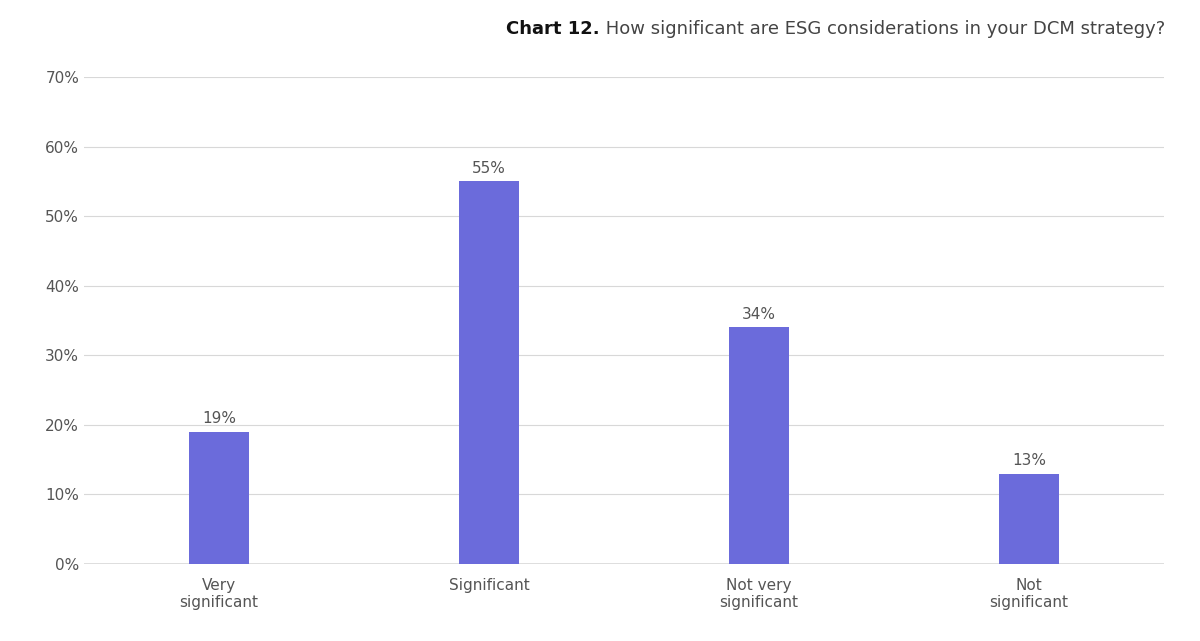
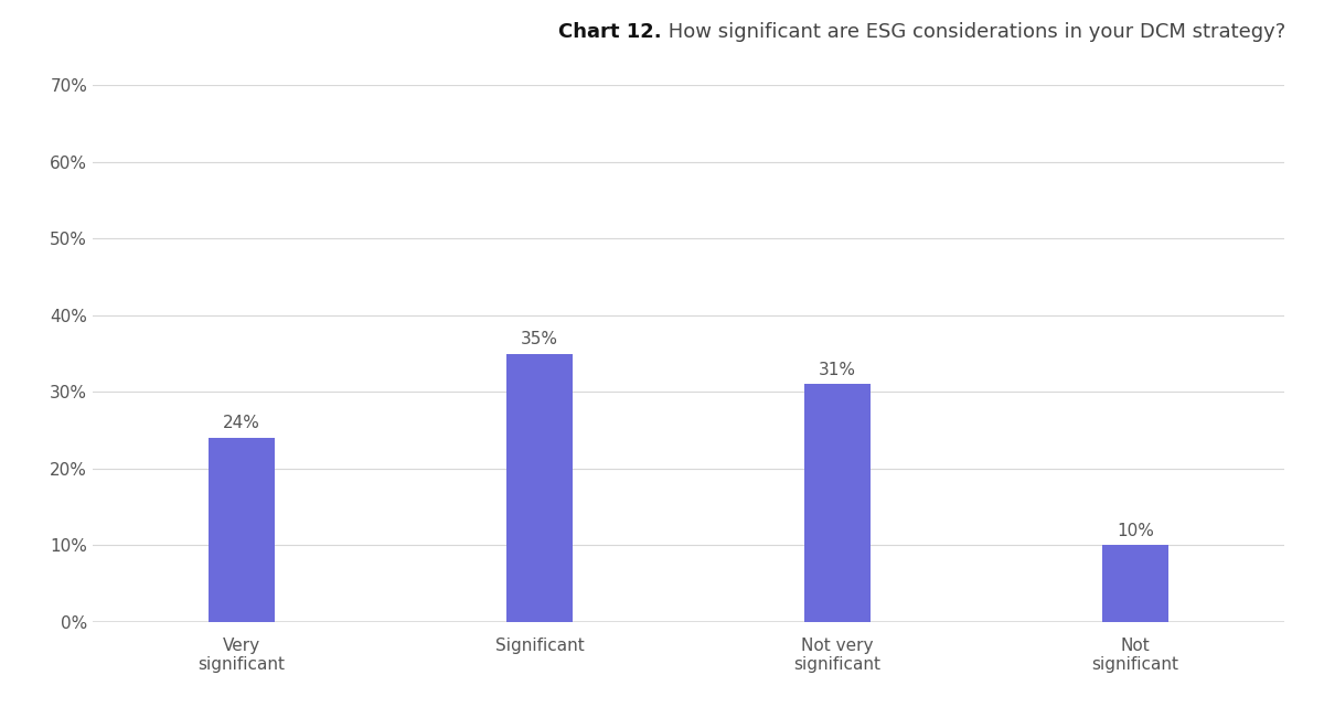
Very significant: 19% -> 24%
Significant: 55% -> 35%
Not very significant: 34% -> 31%
Not significant: 13% -> 10%
